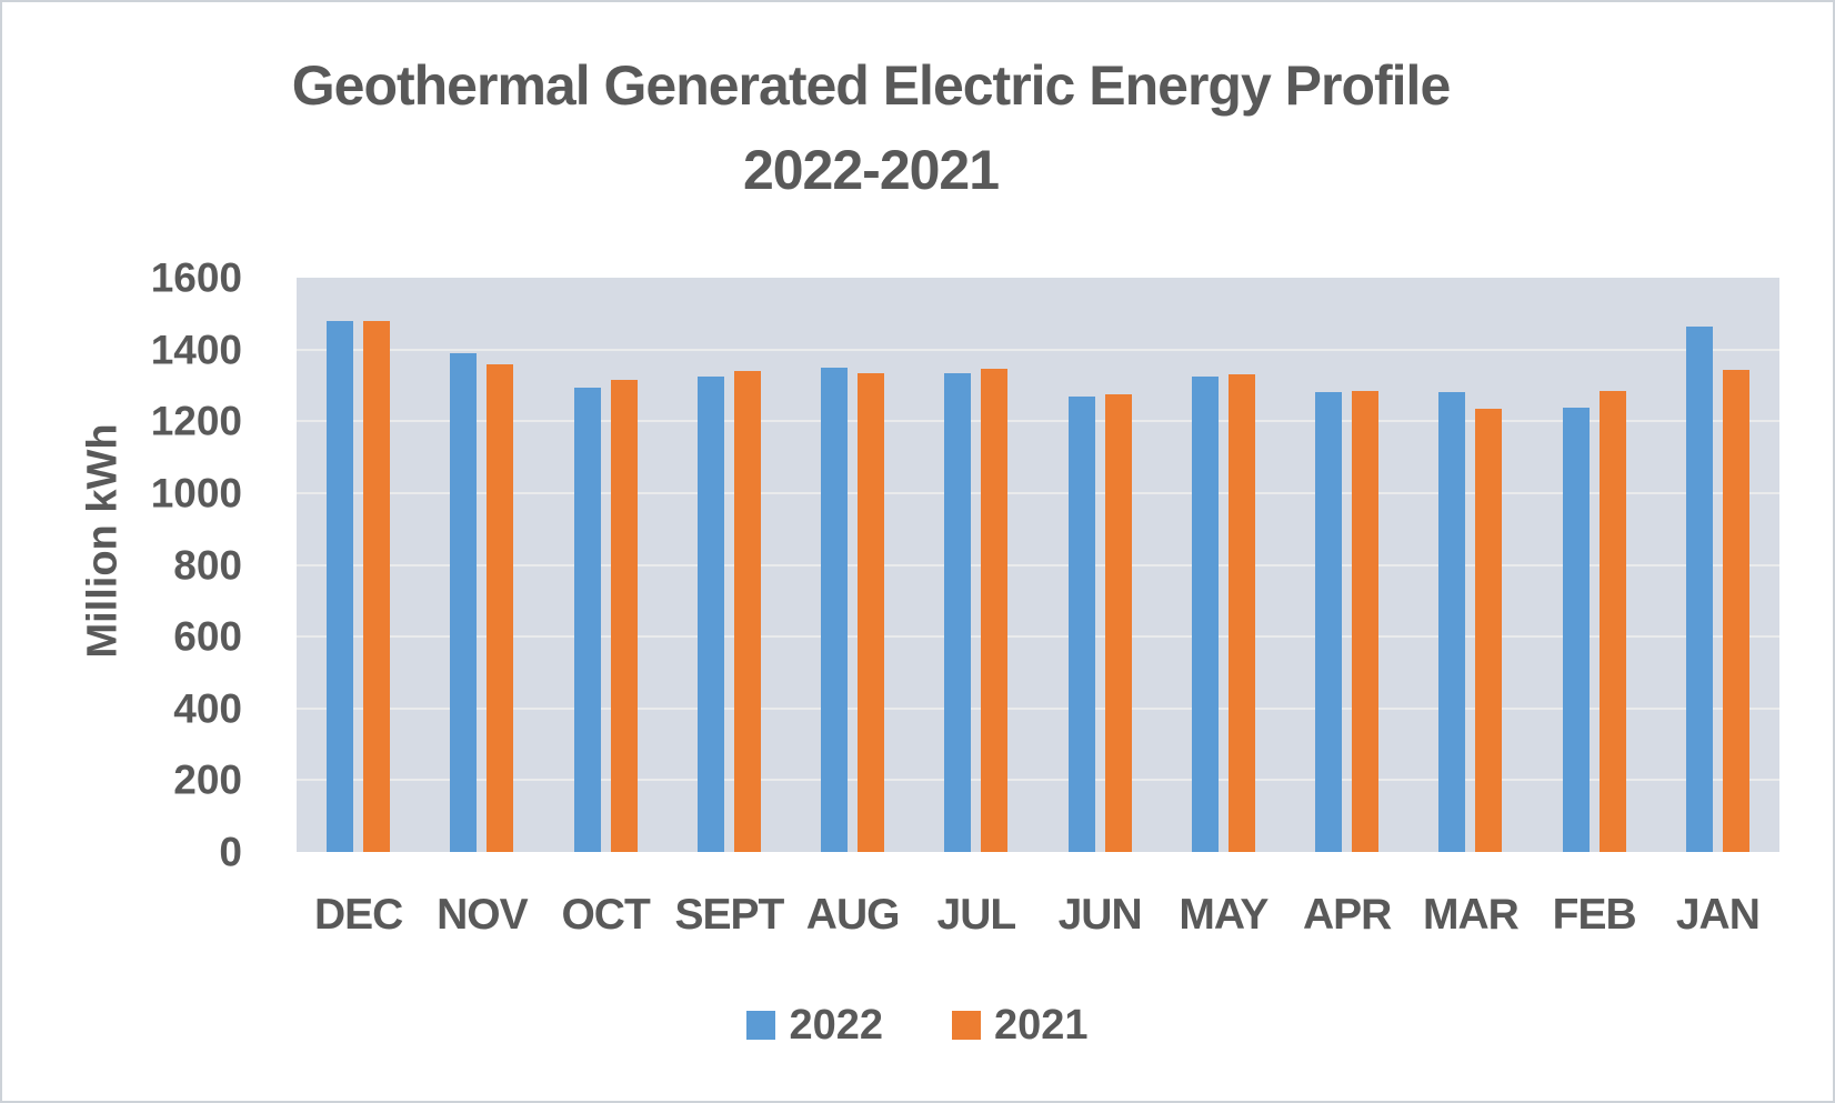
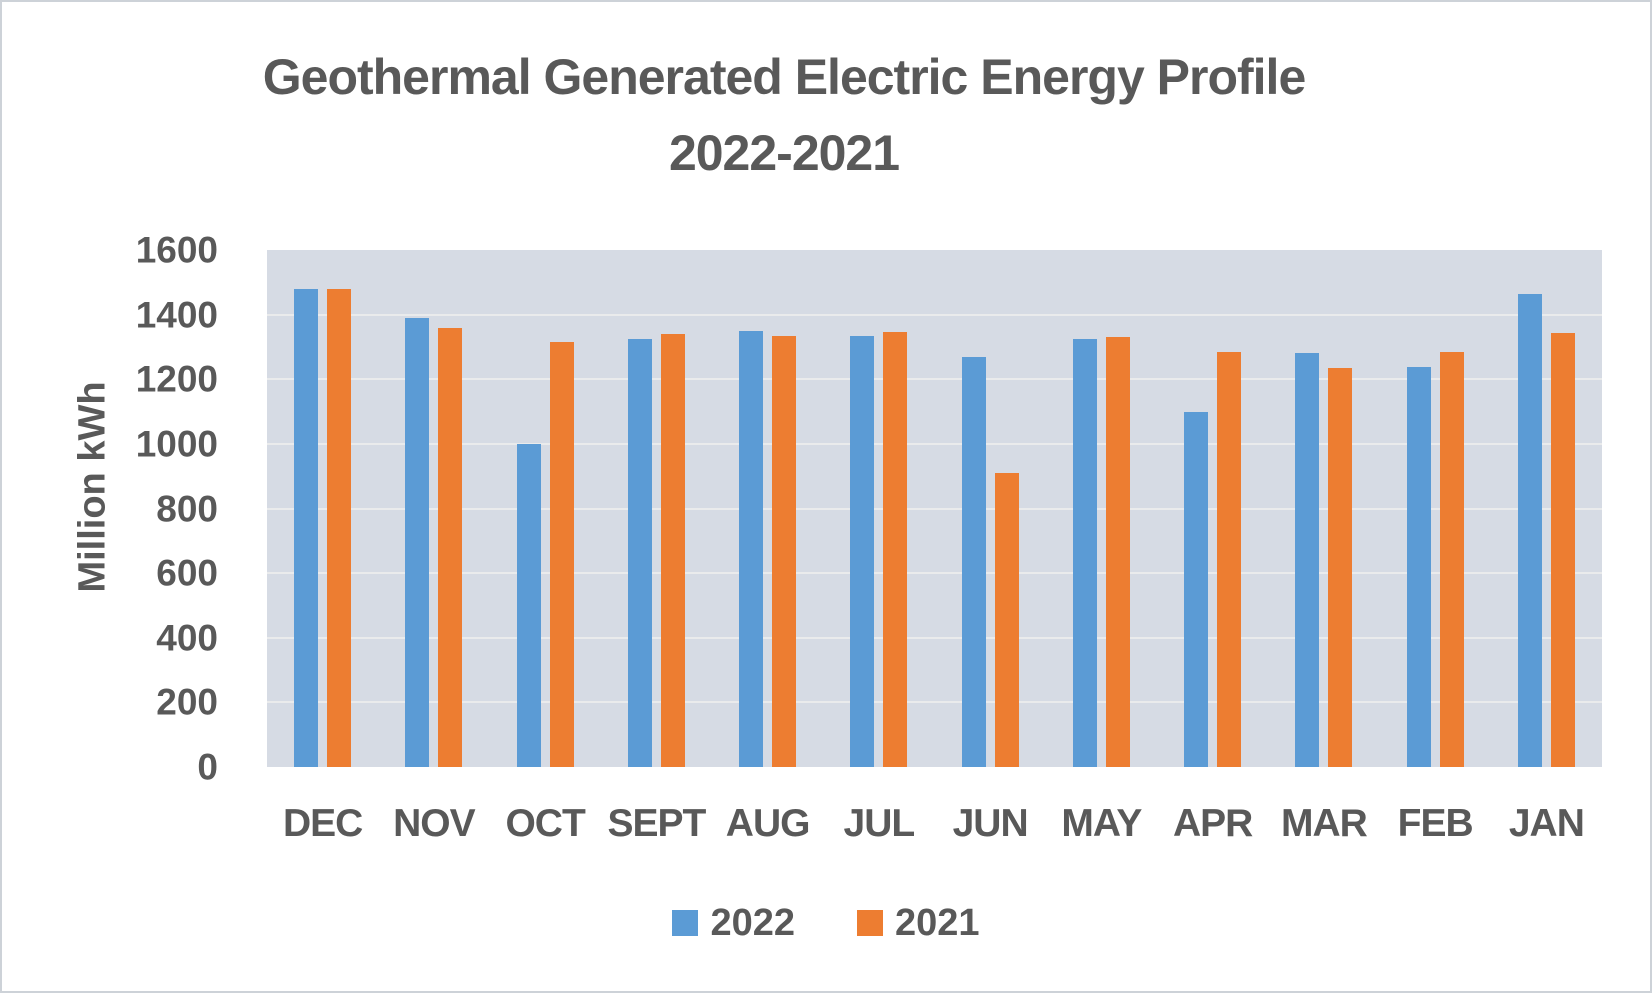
2022/OCT: 1300 -> 1000
2021/JUN: 1280 -> 910
2022/APR: 1280 -> 1100
